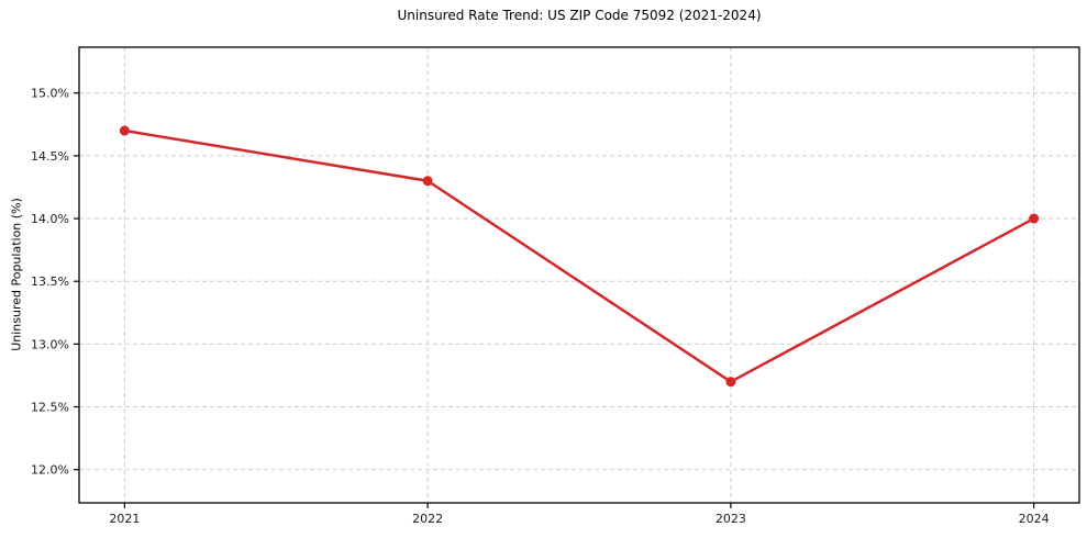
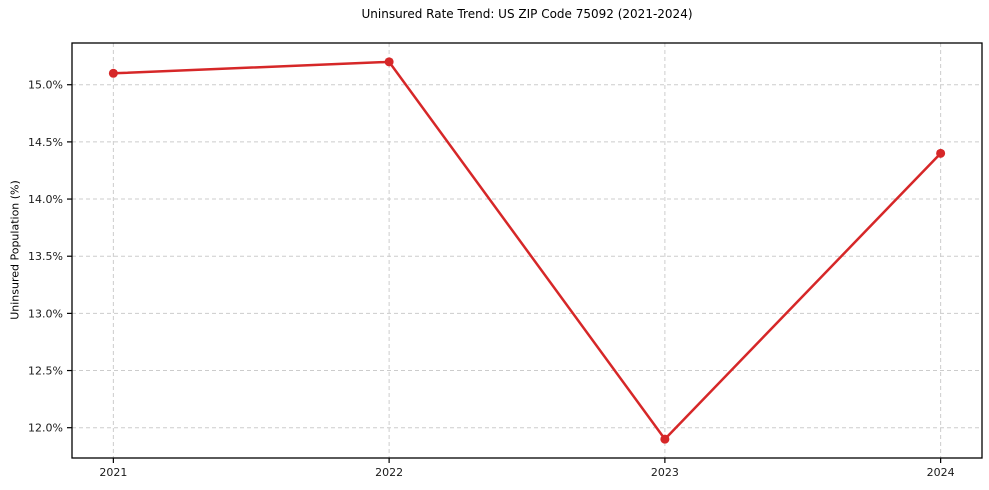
2021: 14.7% -> 15.1%
2022: 14.3% -> 15.2%
2023: 12.7% -> 11.9%
2024: 14.0% -> 14.4%
